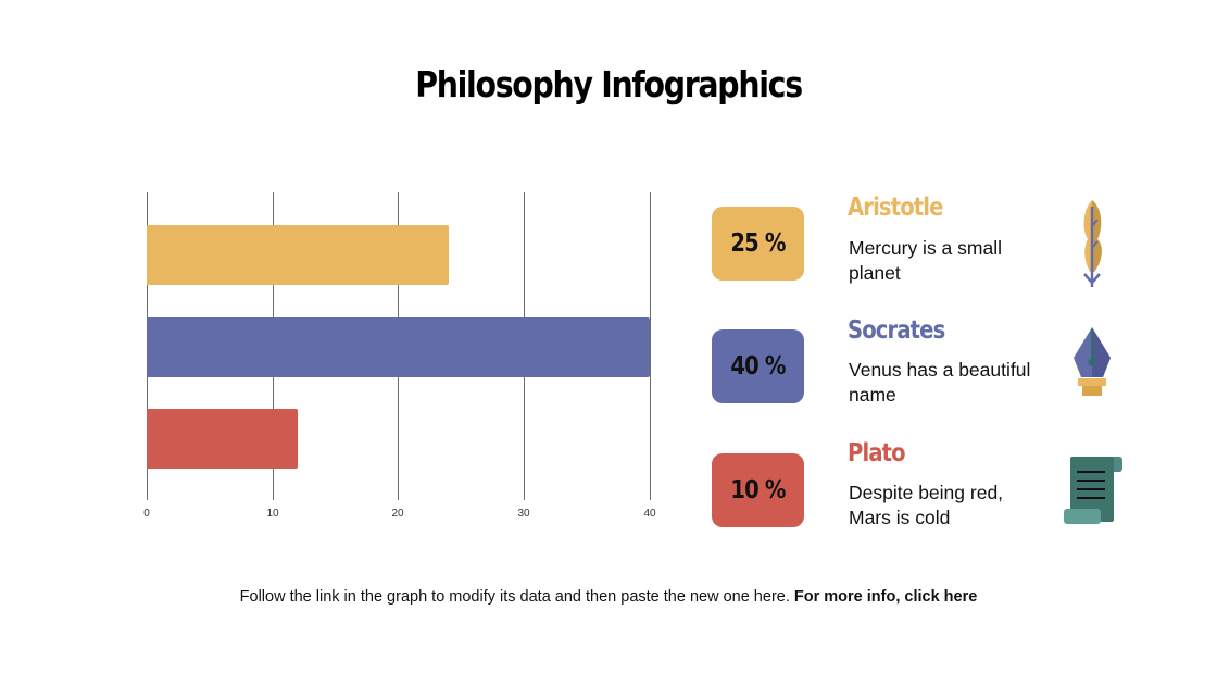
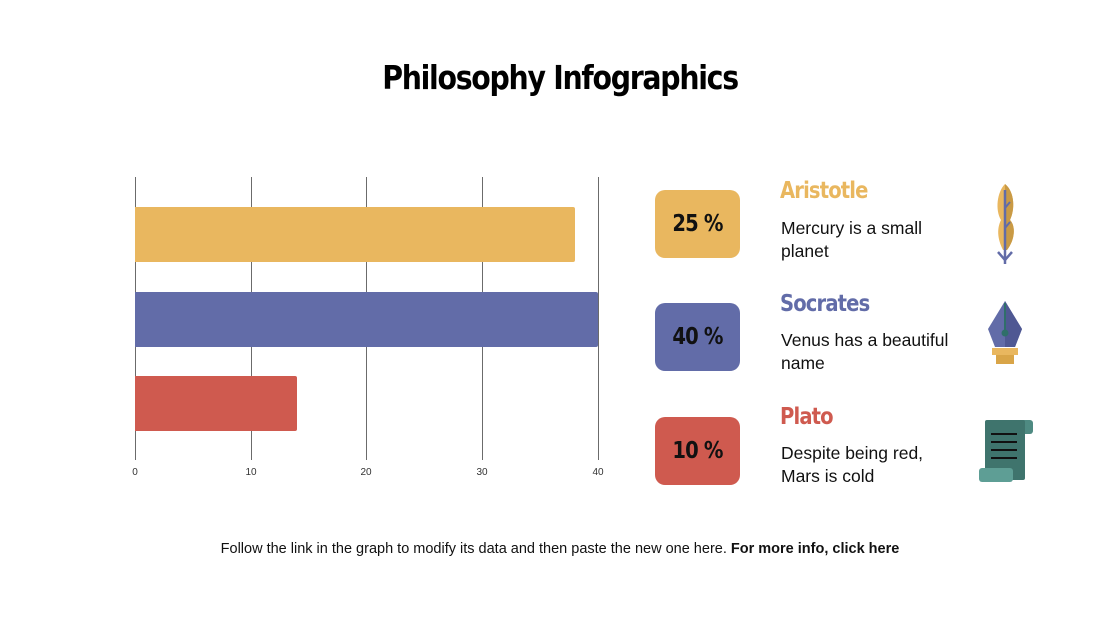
Aristotle: 24 -> 38
Plato: 12 -> 14
